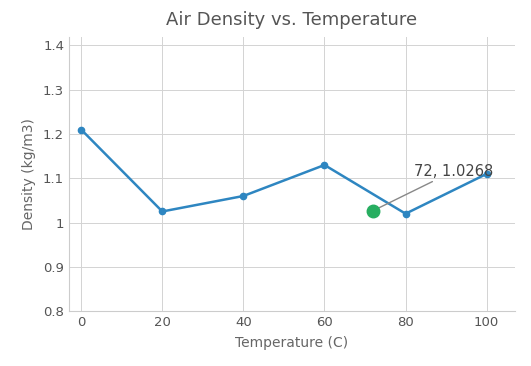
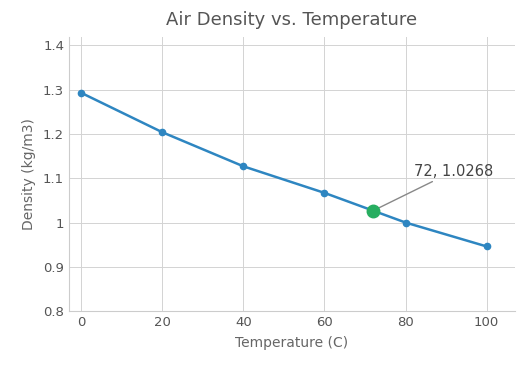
0: 1.210 -> 1.293
20: 1.025 -> 1.204
40: 1.060 -> 1.127
60: 1.130 -> 1.067
80: 1.020 -> 1.000
100: 1.110 -> 0.946
